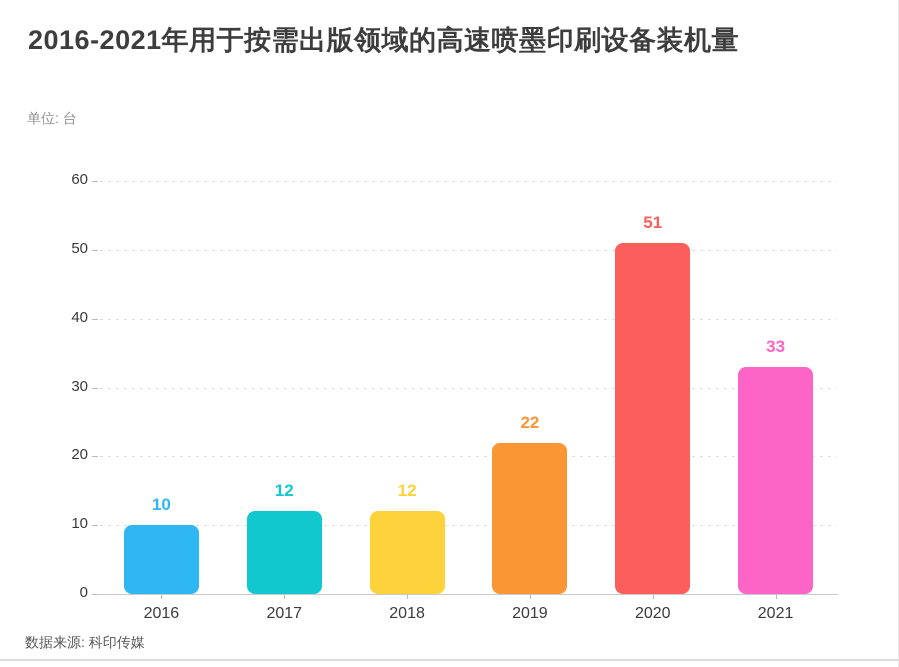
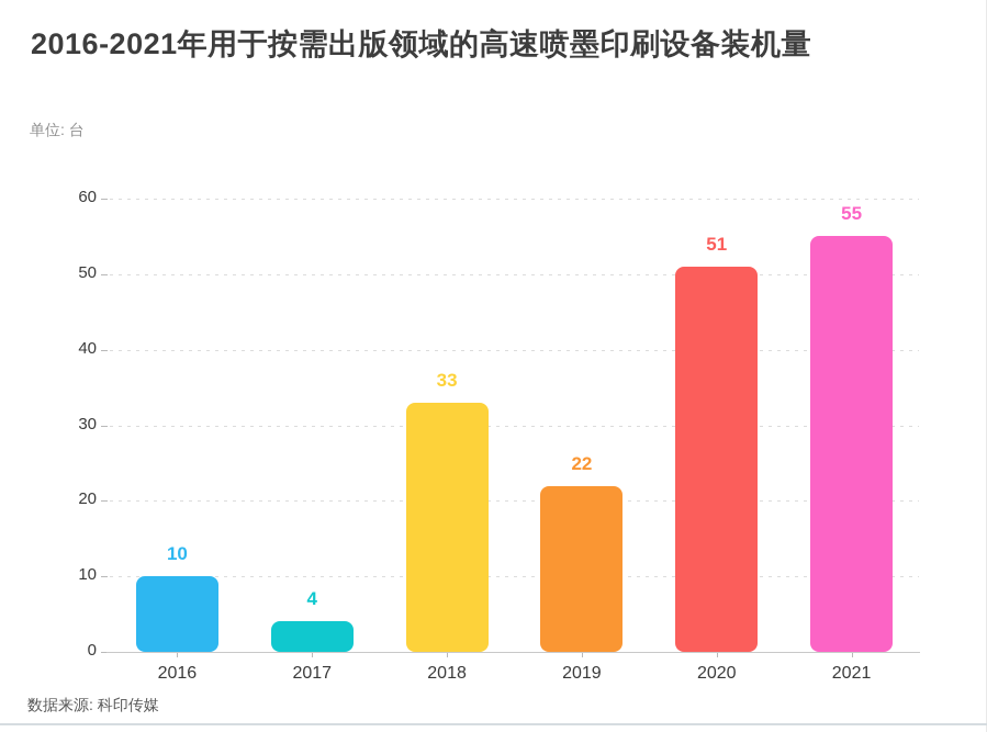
2017: 12 -> 4
2018: 12 -> 33
2021: 33 -> 55
